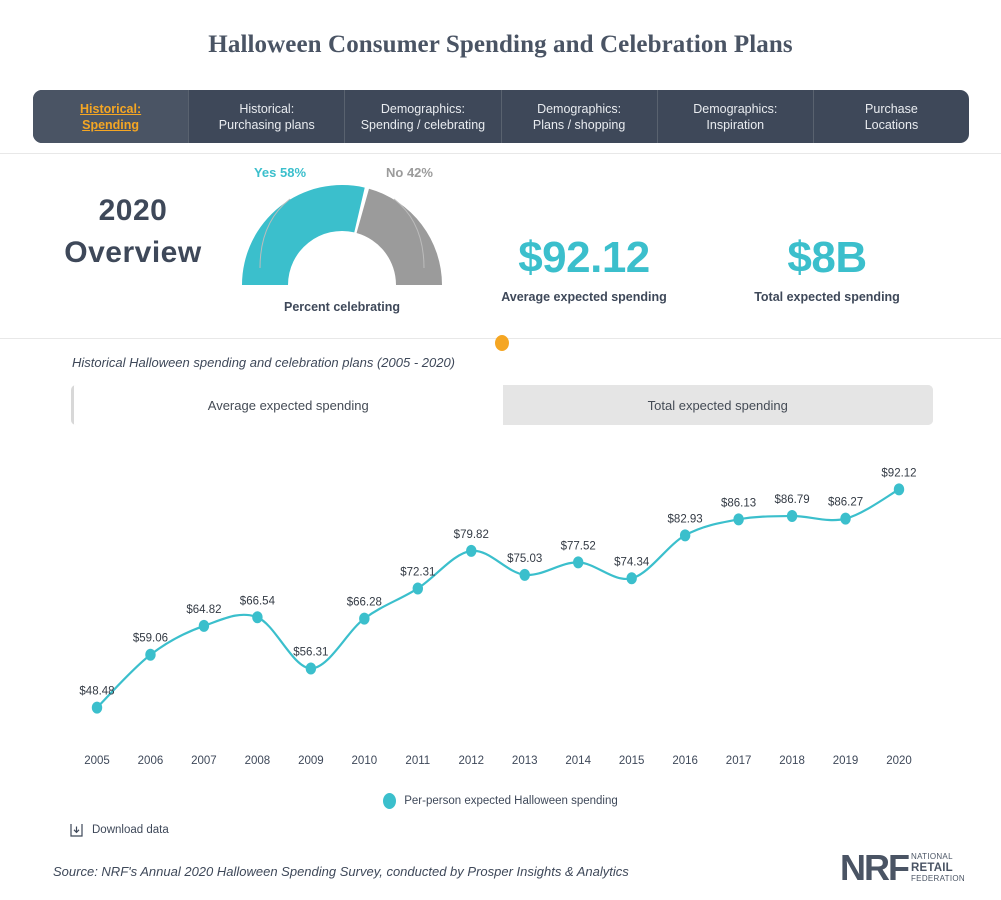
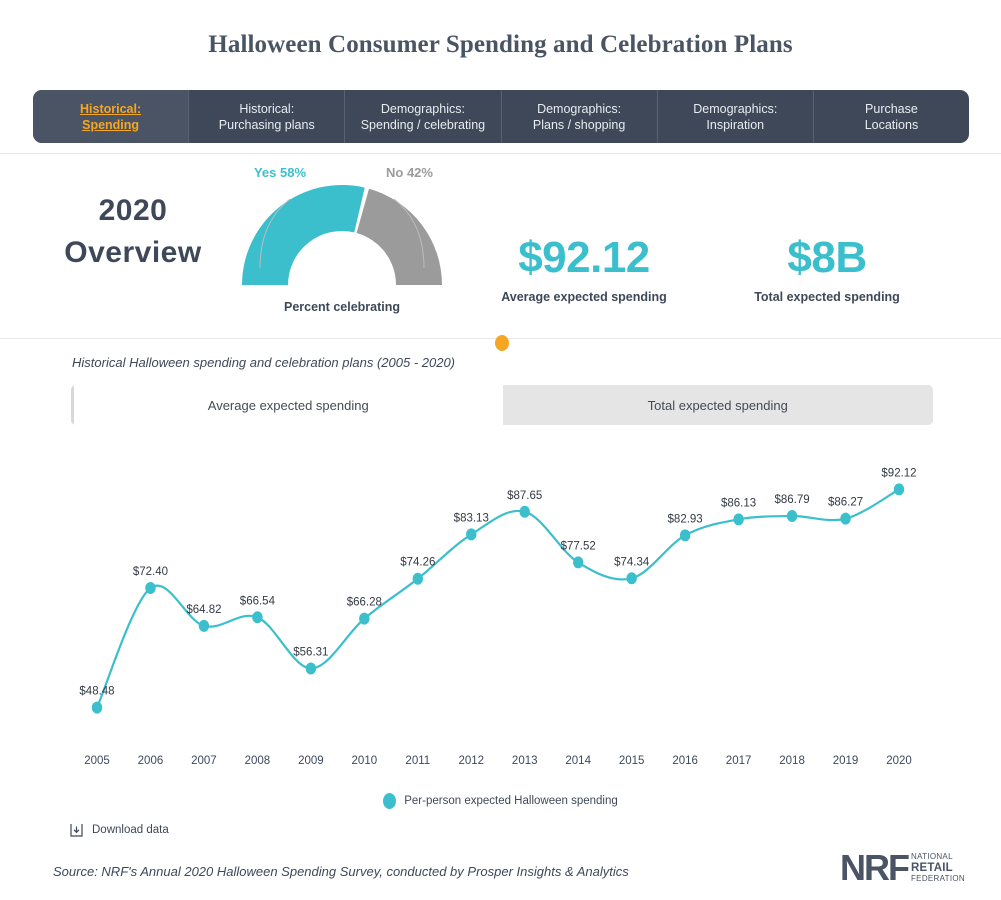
2006: $59.06 -> $72.40
2011: $72.31 -> $74.26
2012: $79.82 -> $83.13
2013: $75.03 -> $87.65
